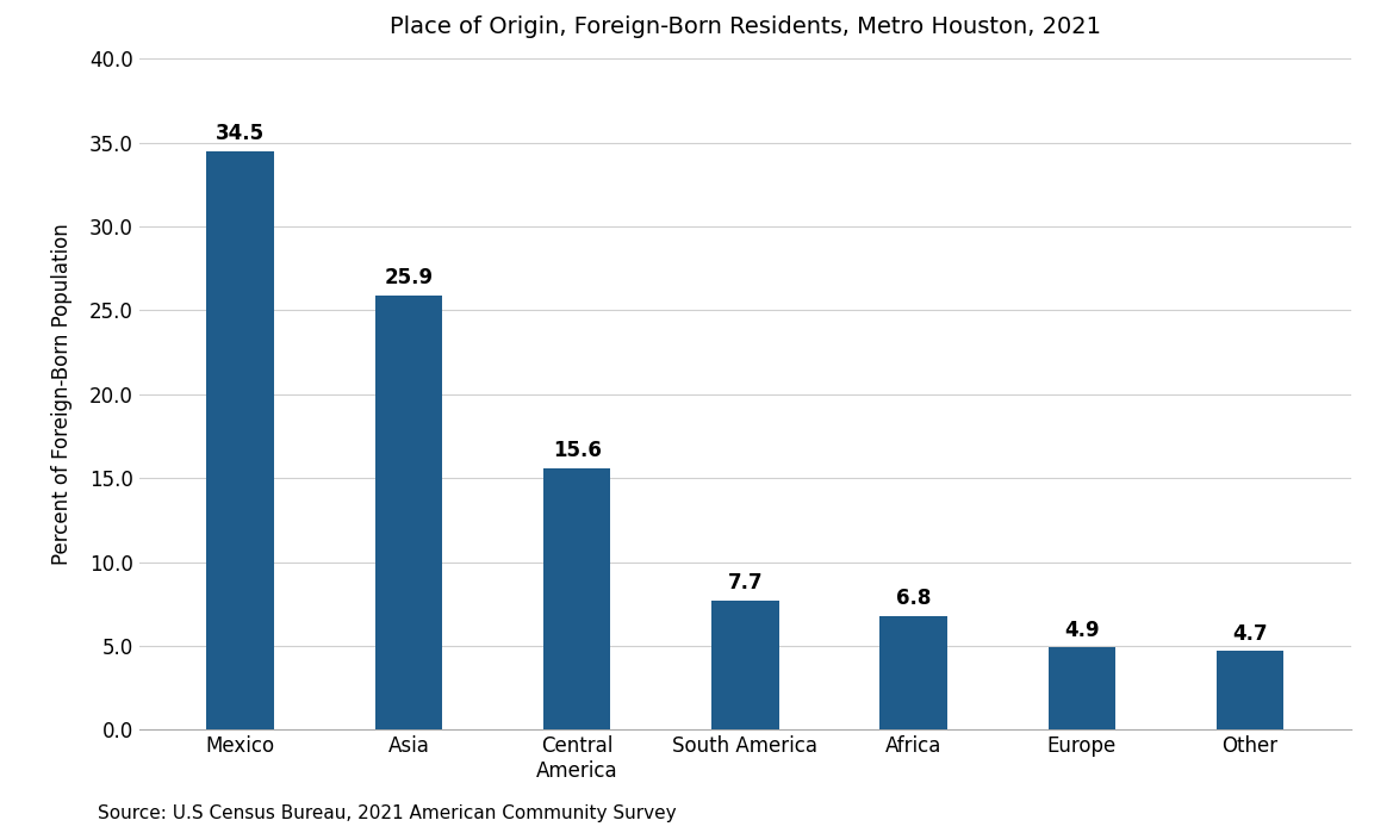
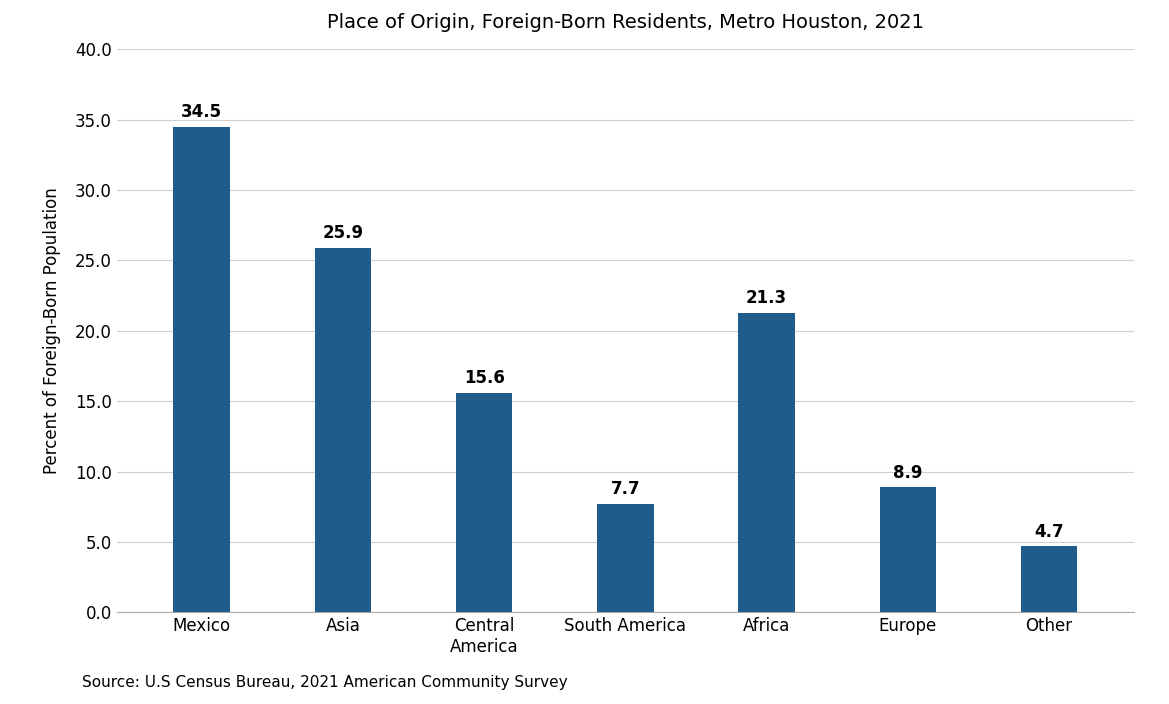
Africa: 6.8 -> 21.3
Europe: 4.9 -> 8.9
